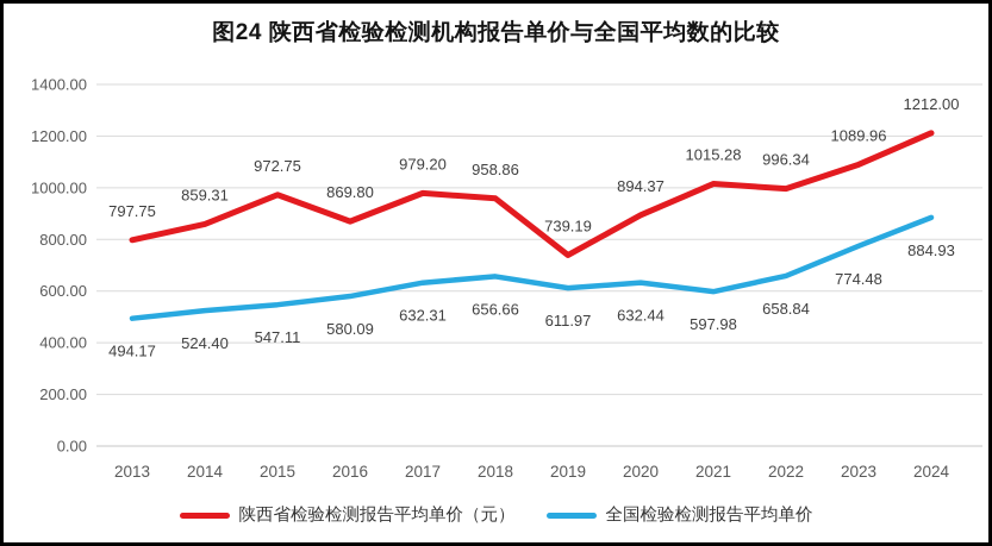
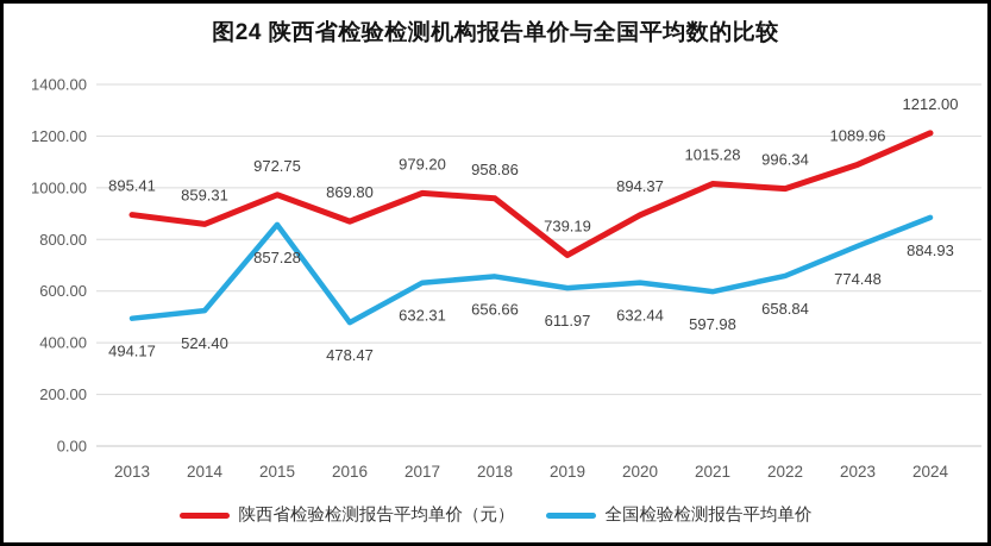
陕西省检验检测报告平均单价（元）/2013: 797.75 -> 895.41
全国检验检测报告平均单价/2015: 547.11 -> 857.28
全国检验检测报告平均单价/2016: 580.09 -> 478.47
